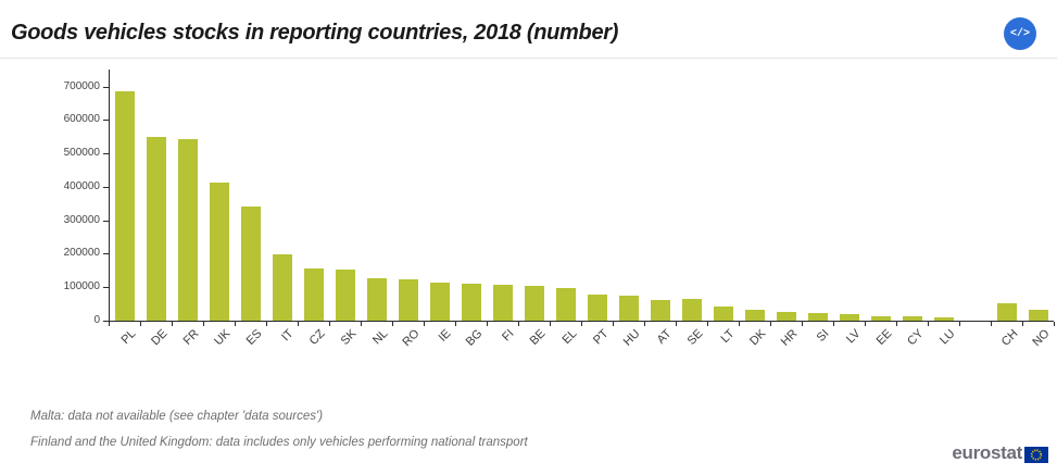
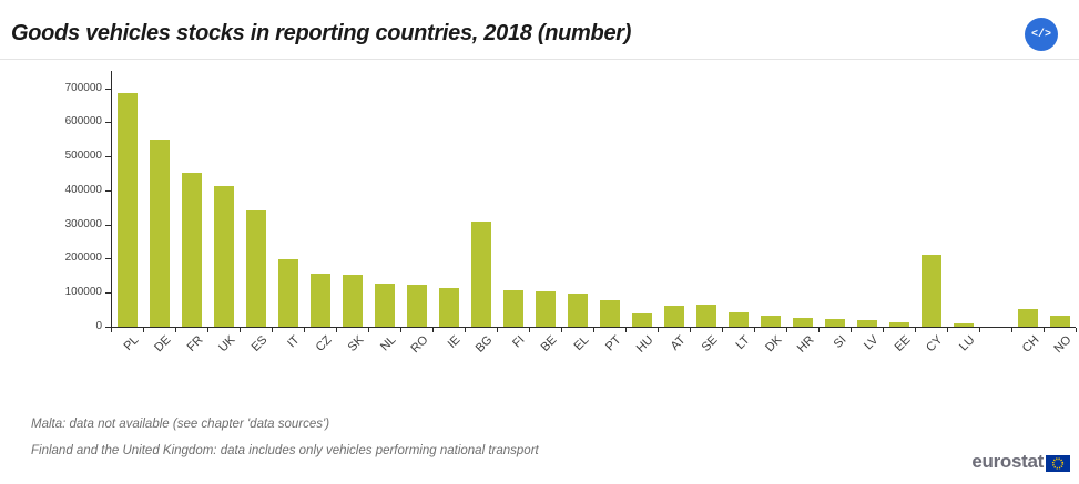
FR: 540000 -> 450000
BG: 110000 -> 310000
HU: 70000 -> 40000
CY: 10000 -> 210000
